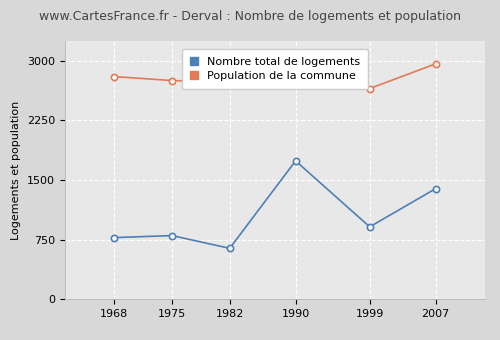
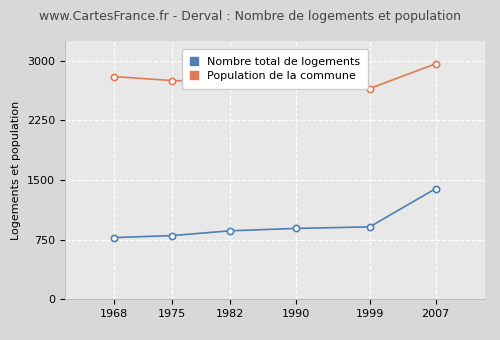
Nombre total de logements/1982: 640 -> 860
Nombre total de logements/1990: 1740 -> 890
